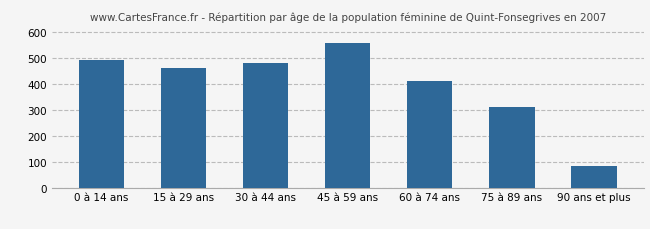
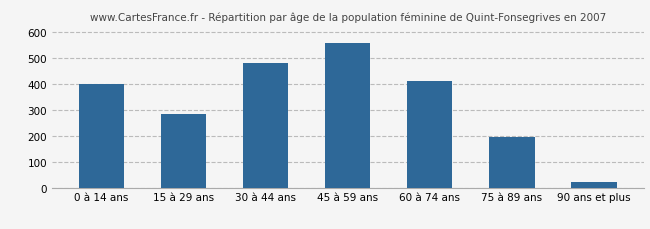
0 à 14 ans: 490 -> 400
15 à 29 ans: 460 -> 285
75 à 89 ans: 310 -> 193
90 ans et plus: 85 -> 20
